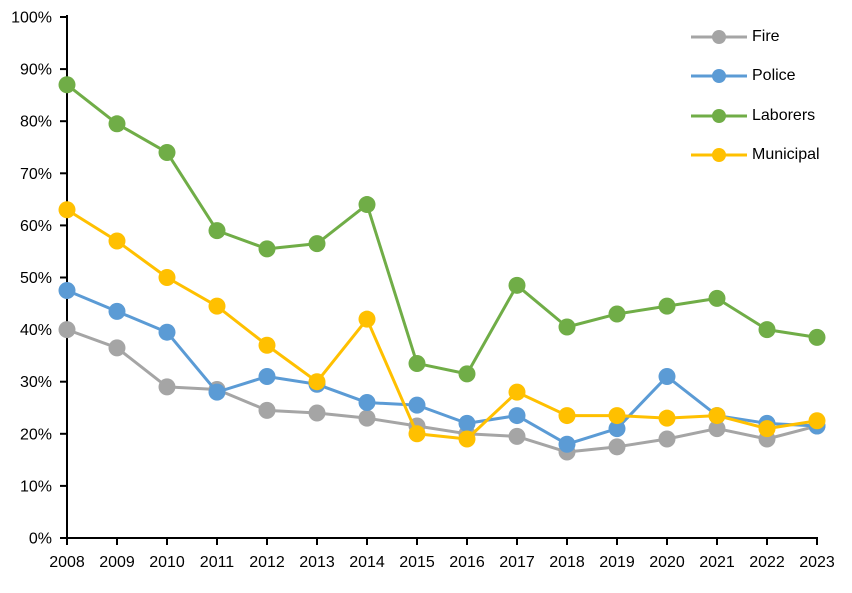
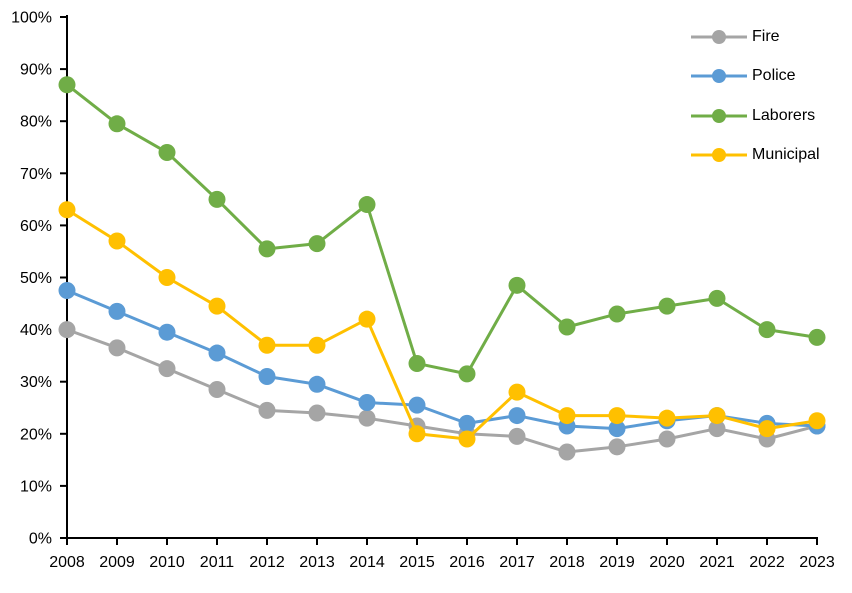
Fire/2010: 29% -> 32%
Police/2011: 28% -> 36%
Laborers/2011: 59% -> 65%
Municipal/2013: 30% -> 37%
Police/2018: 18% -> 22%
Police/2020: 31% -> 22%
